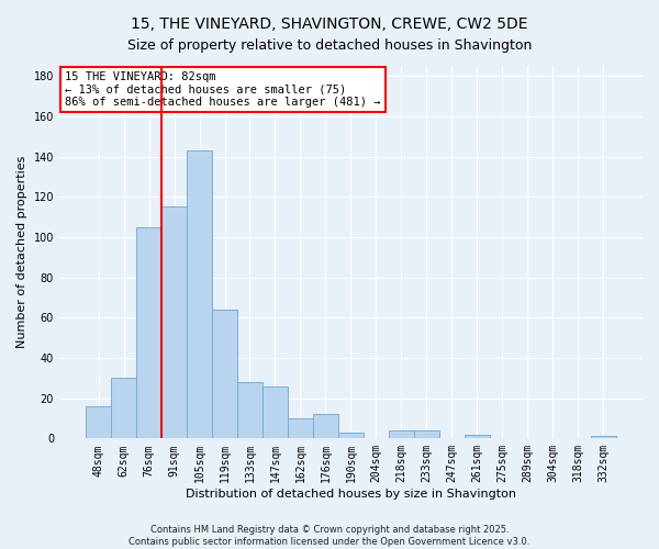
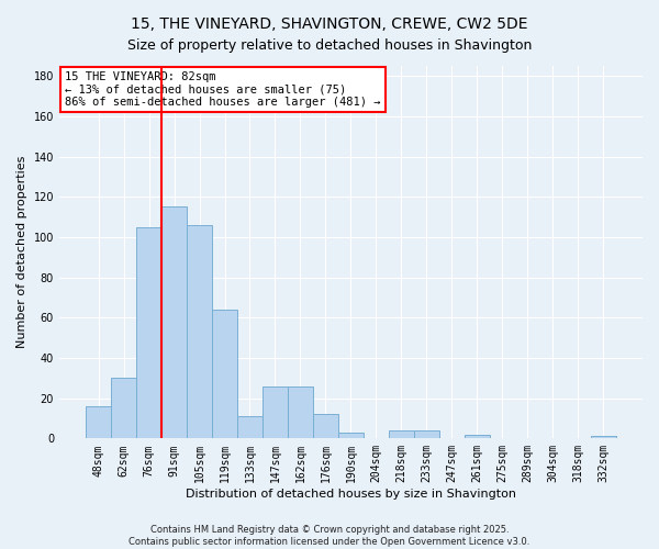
105sqm: 143 -> 106
133sqm: 28 -> 11
162sqm: 10 -> 26
